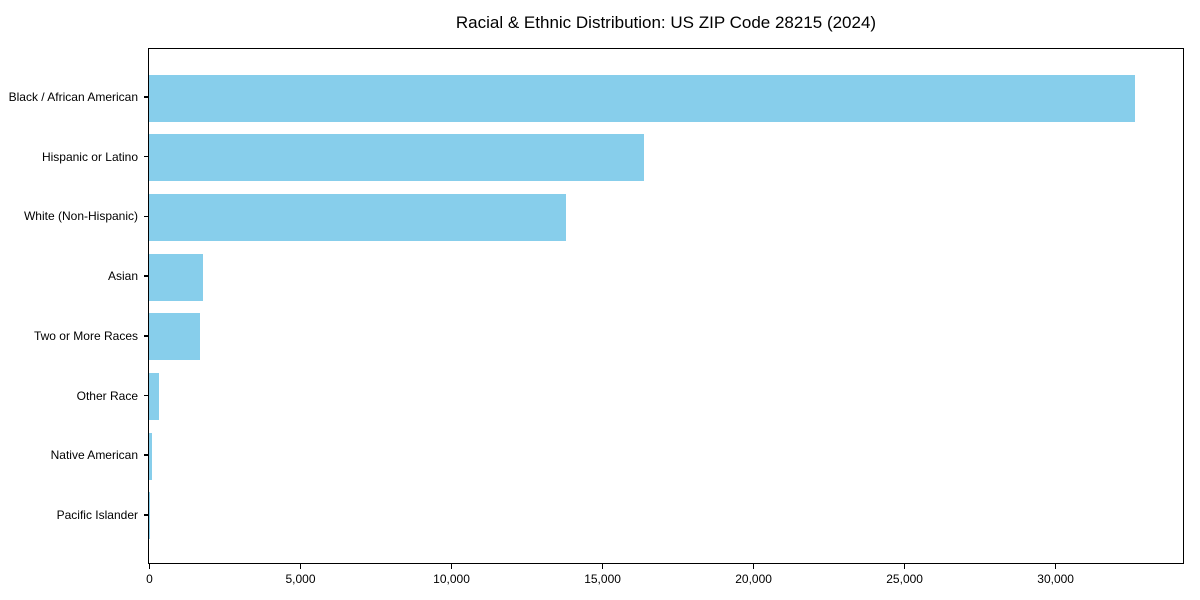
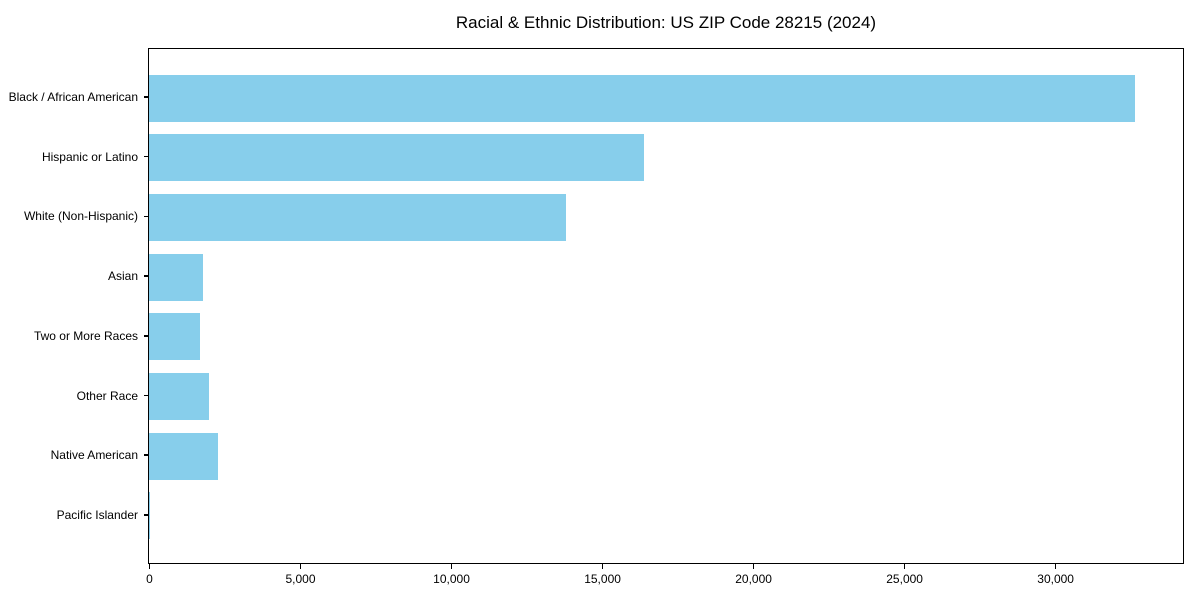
Other Race: 300 -> 2000
Native American: 100 -> 2300
